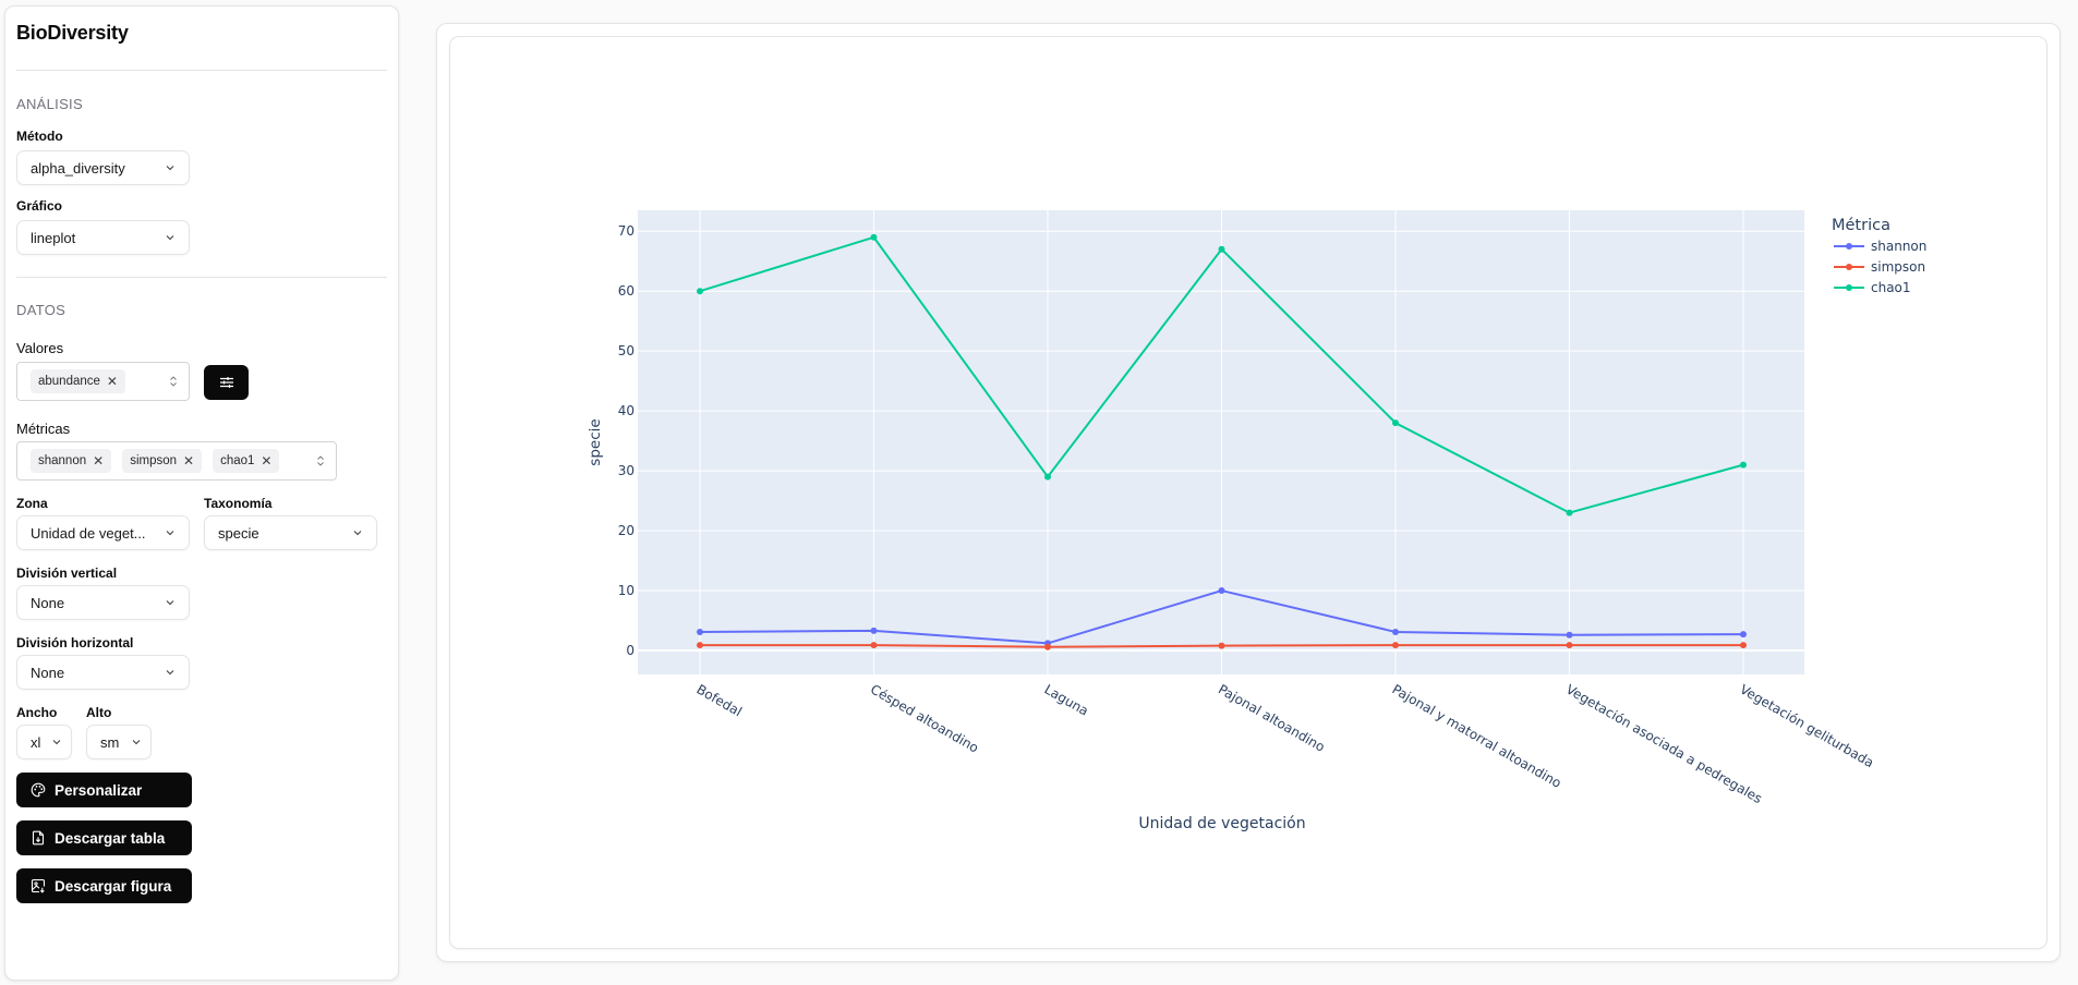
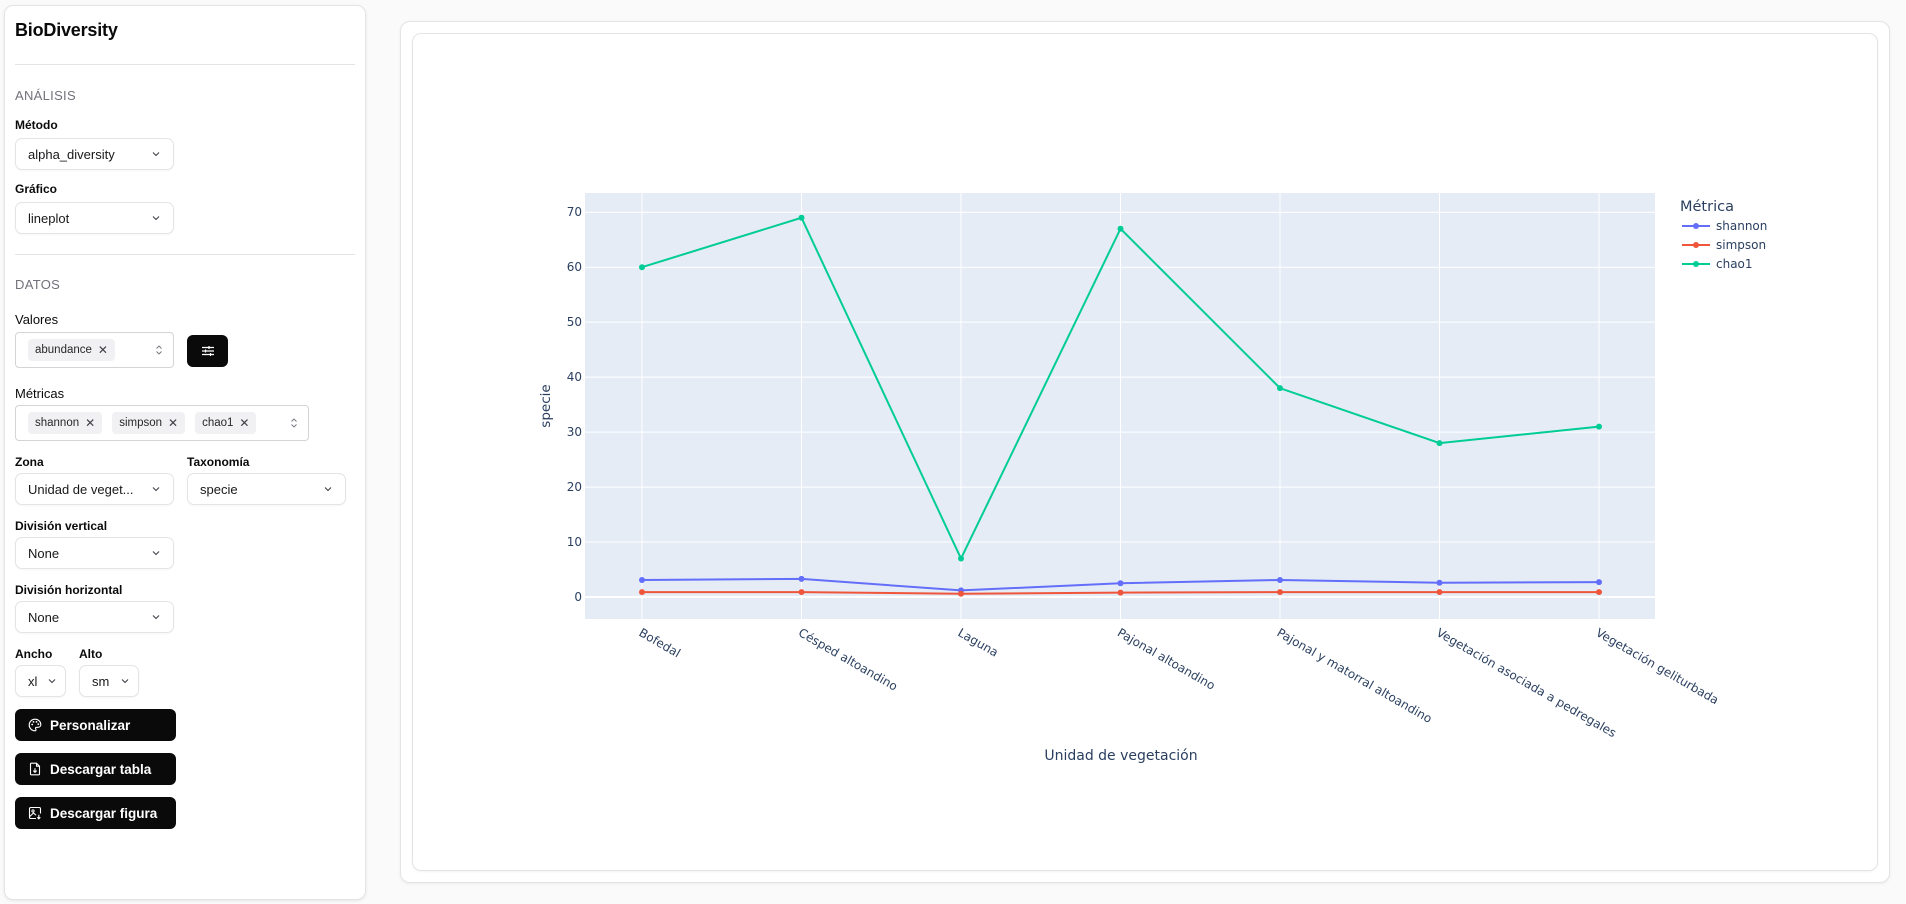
chao1/Laguna: 29 -> 7
shannon/Pajonal altoandino: 10 -> 2
chao1/Vegetación asociada a pedregales: 23 -> 28
